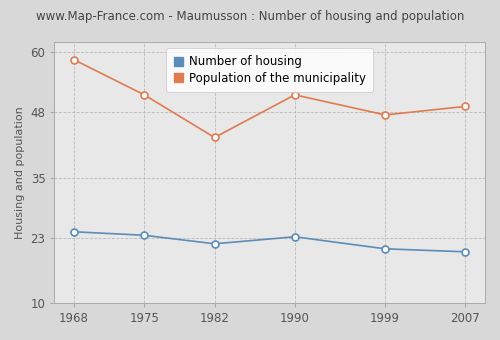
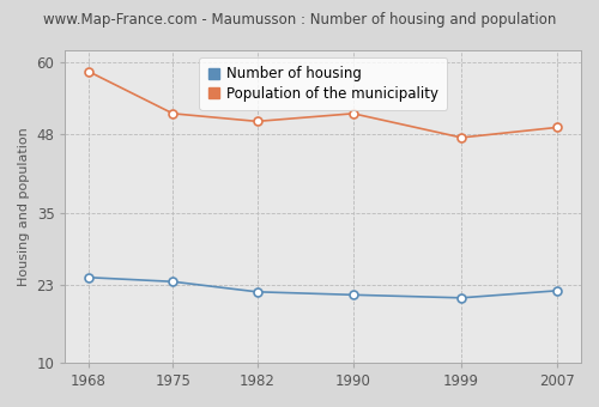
Population of the municipality/1982: 43.0 -> 50.2
Number of housing/1990: 23.2 -> 21.3
Number of housing/2007: 20.2 -> 22.0
